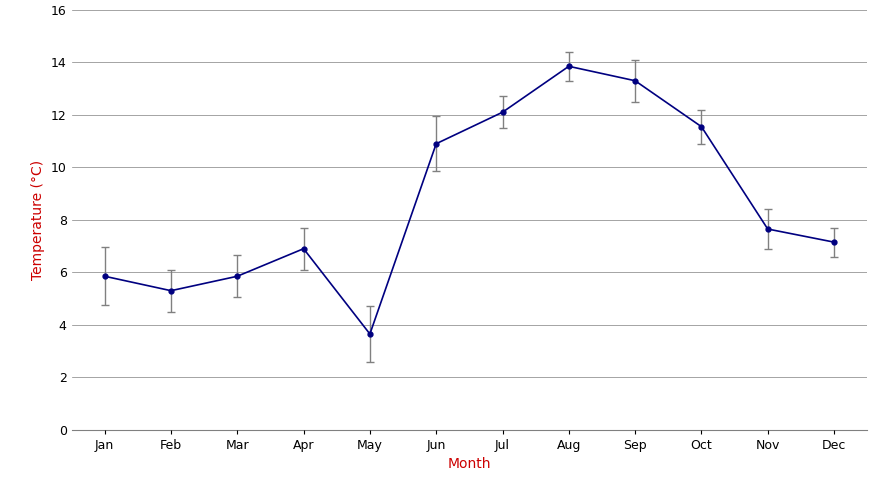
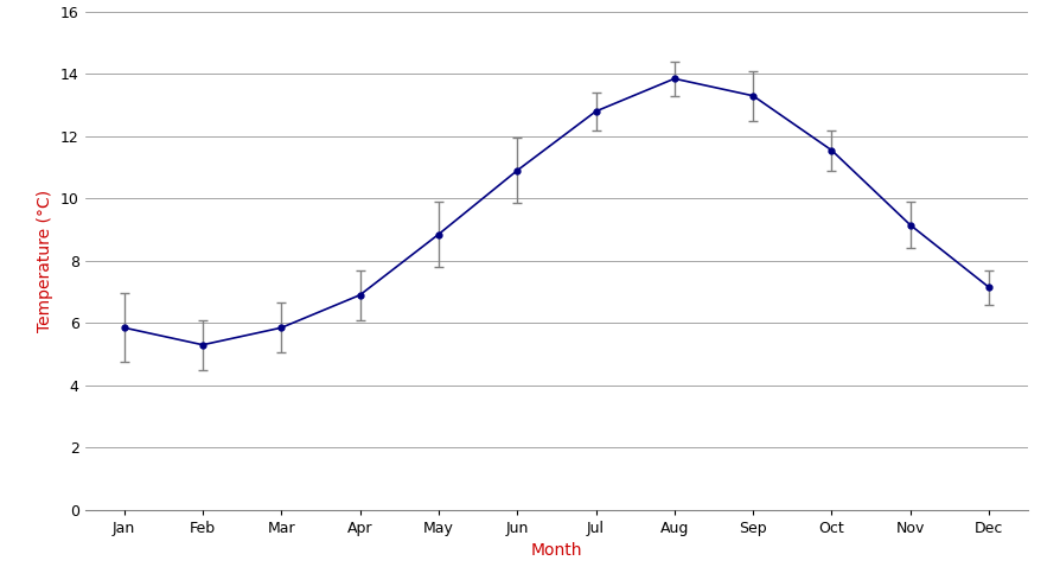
May: 3.65 -> 8.85
Jul: 12.10 -> 12.80
Nov: 7.65 -> 9.15
